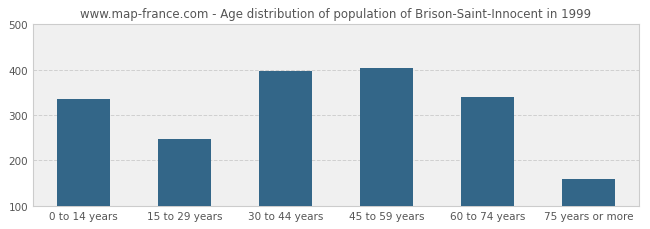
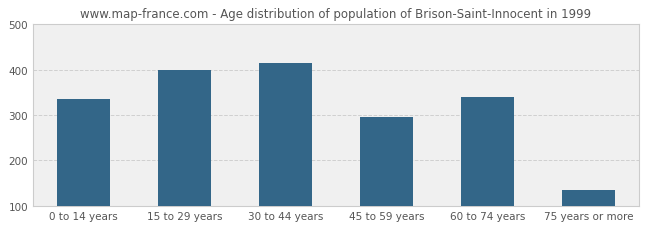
15 to 29 years: 248 -> 400
30 to 44 years: 398 -> 415
45 to 59 years: 403 -> 295
75 years or more: 158 -> 135
